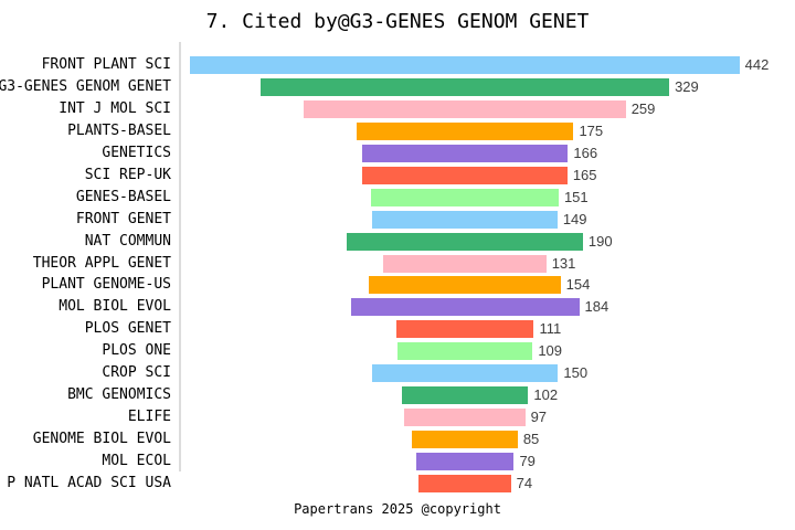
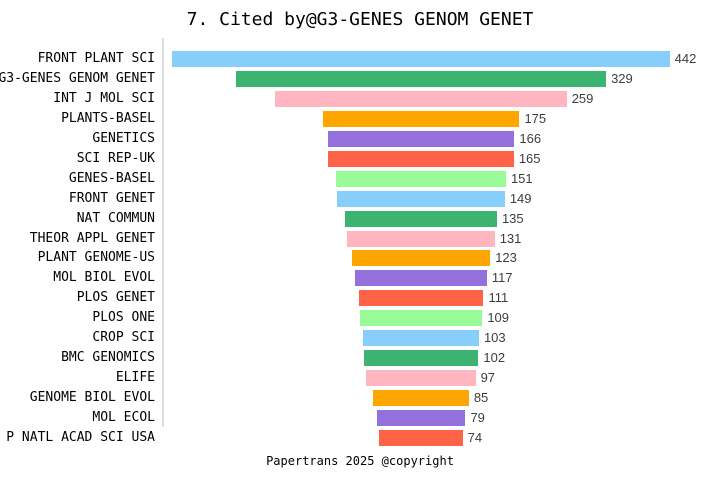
NAT COMMUN: 190 -> 135
PLANT GENOME-US: 154 -> 123
MOL BIOL EVOL: 184 -> 117
CROP SCI: 150 -> 103
